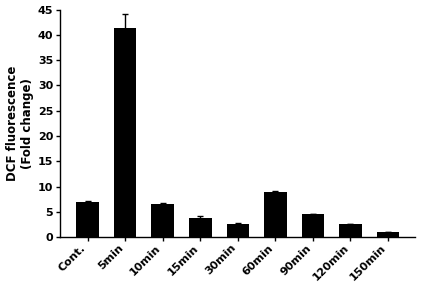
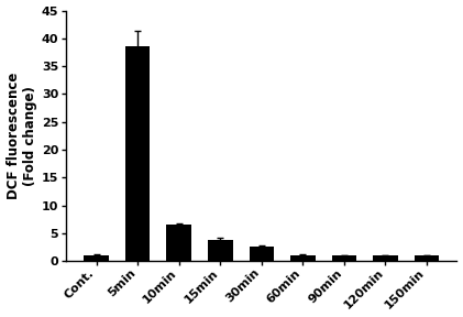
Cont.: 7.0 -> 1.0
5min: 41.4 -> 38.5
60min: 9.0 -> 1.1
90min: 4.6 -> 1.0
120min: 2.6 -> 1.0
